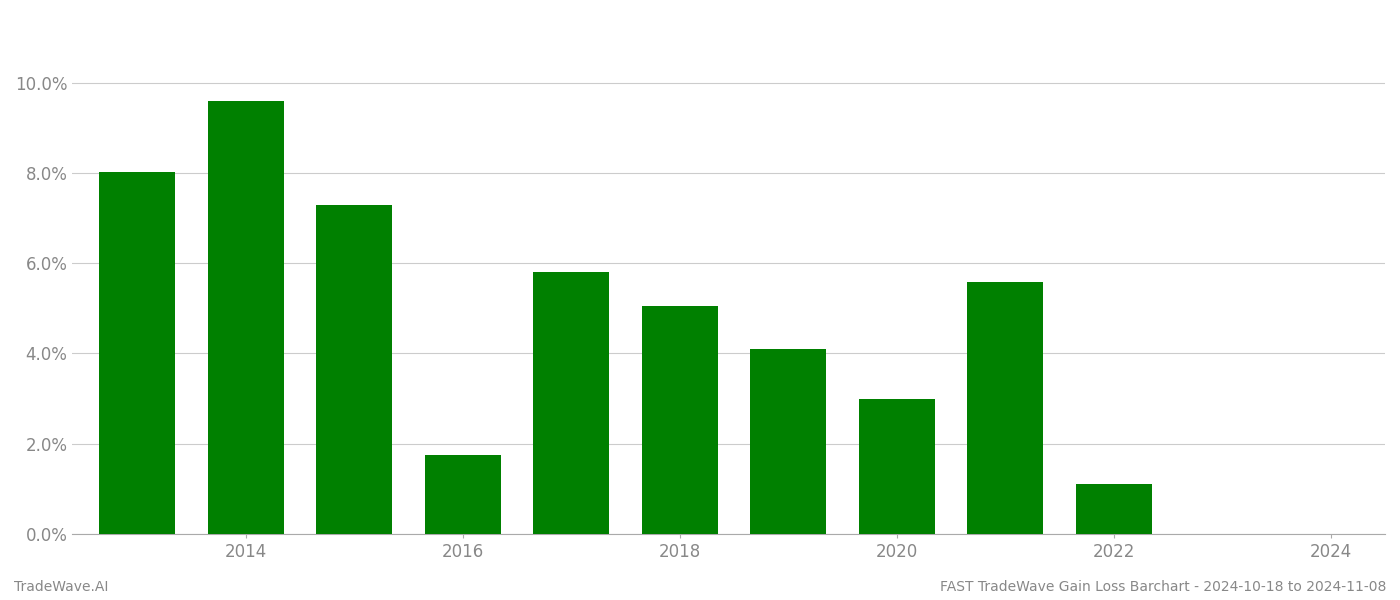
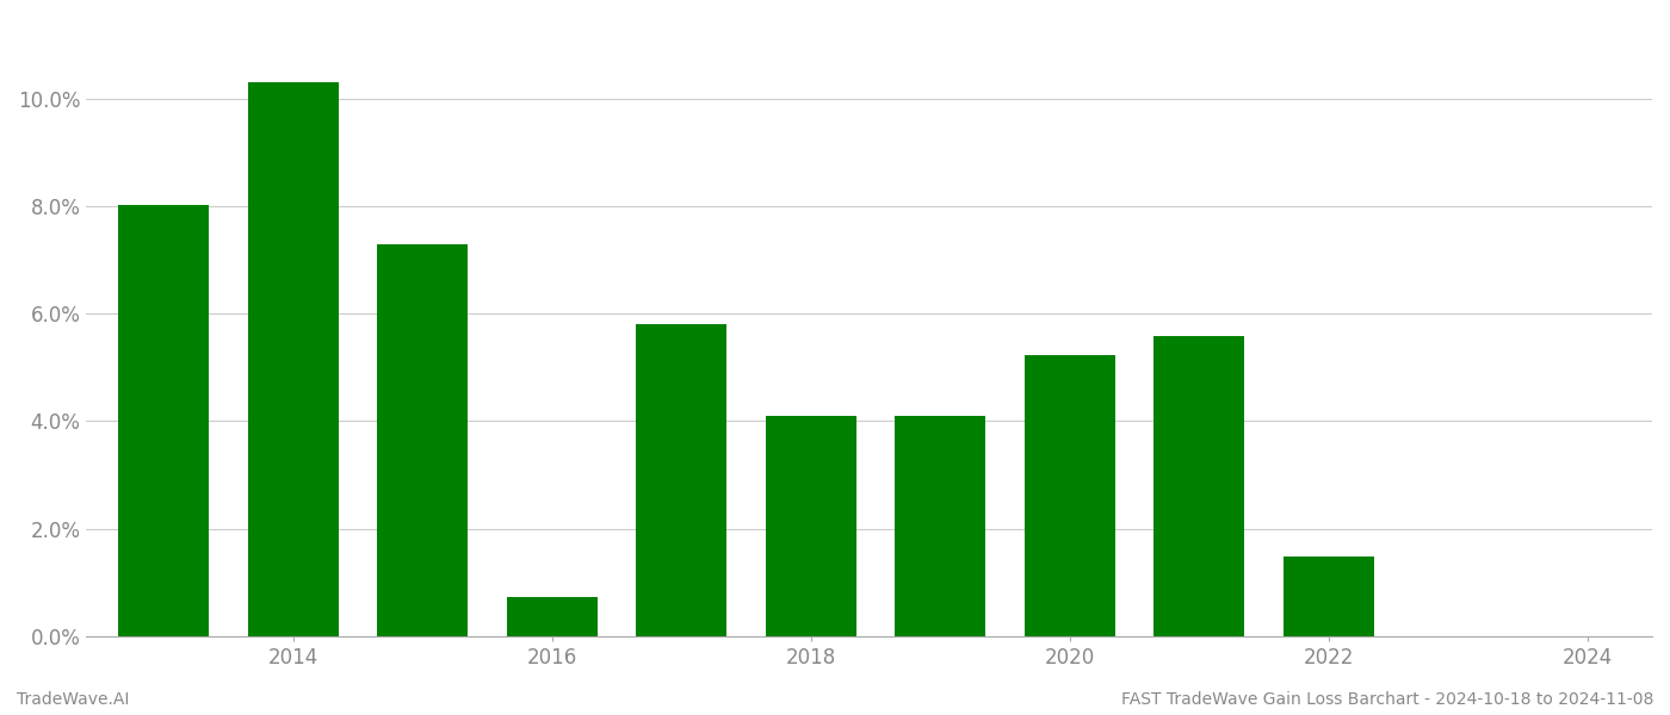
2014: 9.60% -> 10.30%
2016: 1.75% -> 0.72%
2018: 5.05% -> 4.10%
2020: 3.00% -> 5.22%
2022: 1.10% -> 1.48%
